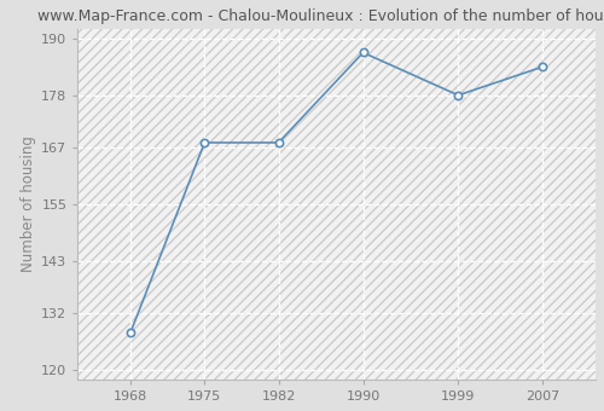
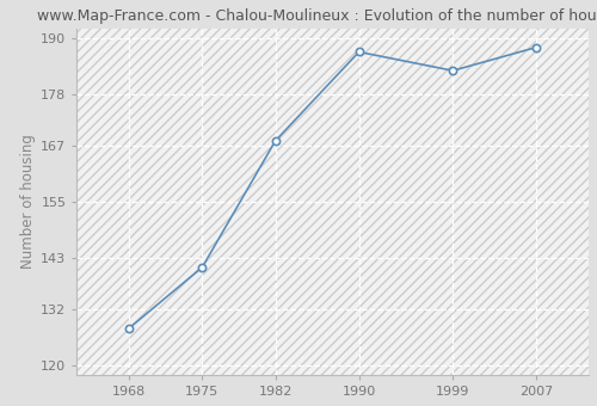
1975: 168 -> 141
1999: 178 -> 183
2007: 184 -> 188
